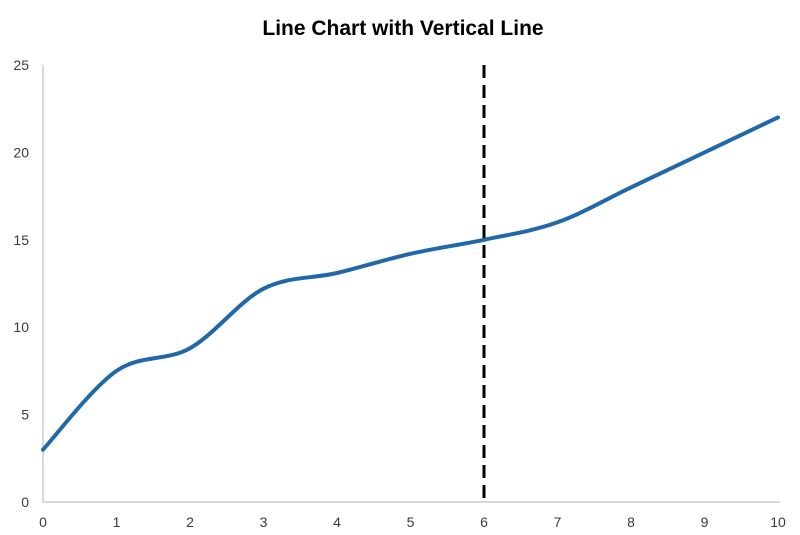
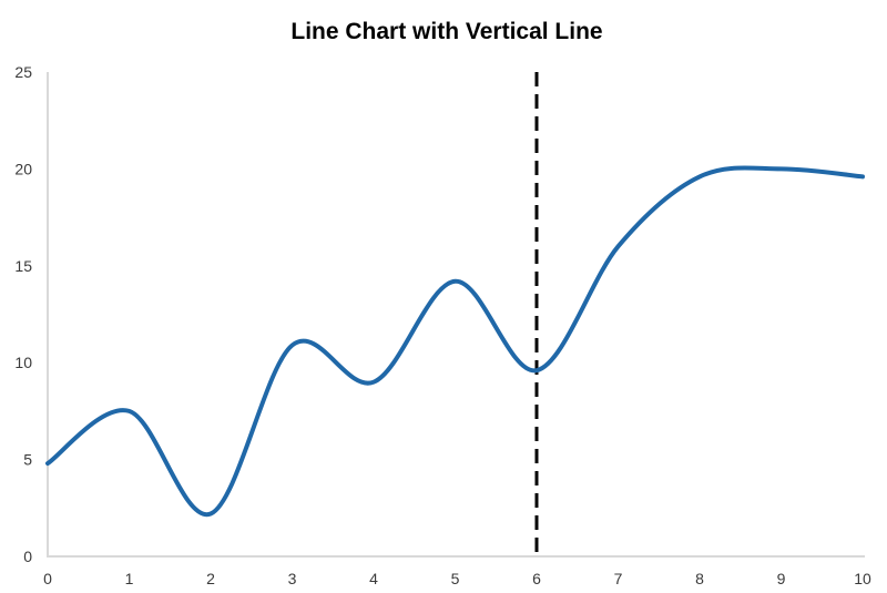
0: 3.0 -> 4.8
2: 8.8 -> 2.2
3: 12.2 -> 10.9
4: 13.1 -> 9.0
6: 15.0 -> 9.6
8: 18.0 -> 19.6
10: 22.0 -> 19.6
